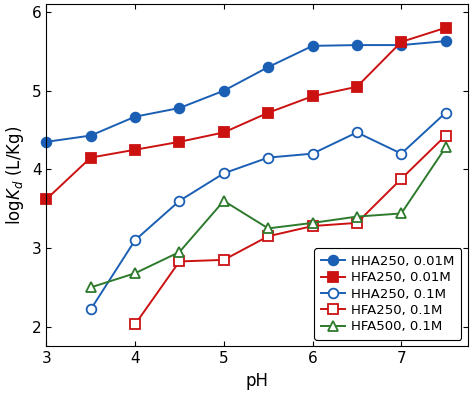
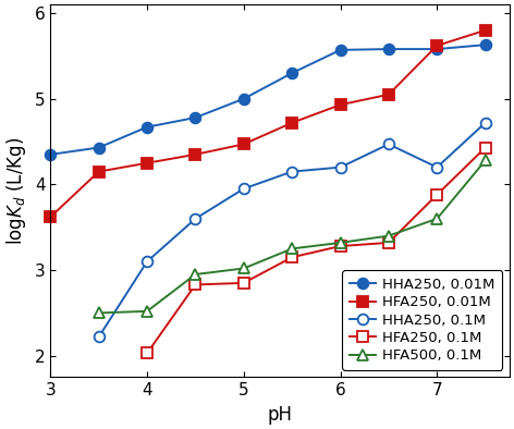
HFA500, 0.1M/4: 2.68 -> 2.52
HFA500, 0.1M/5: 3.60 -> 3.02
HFA500, 0.1M/7: 3.44 -> 3.60
